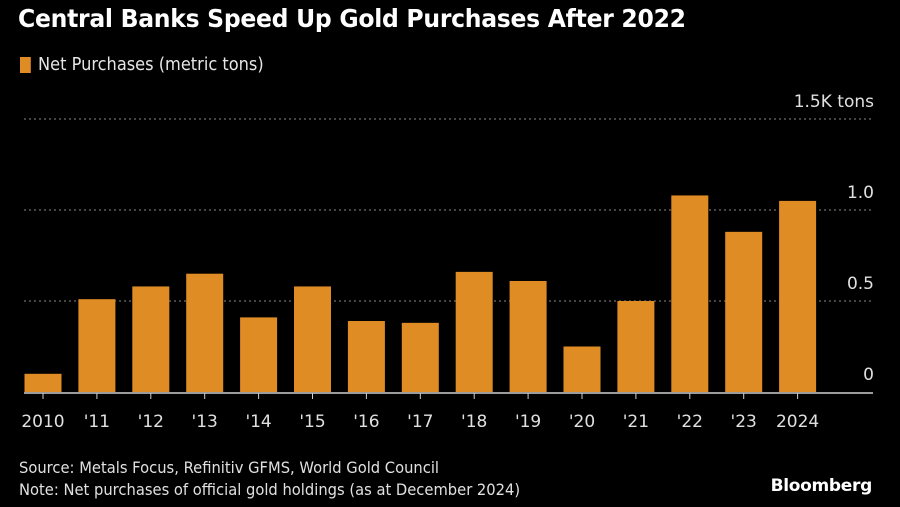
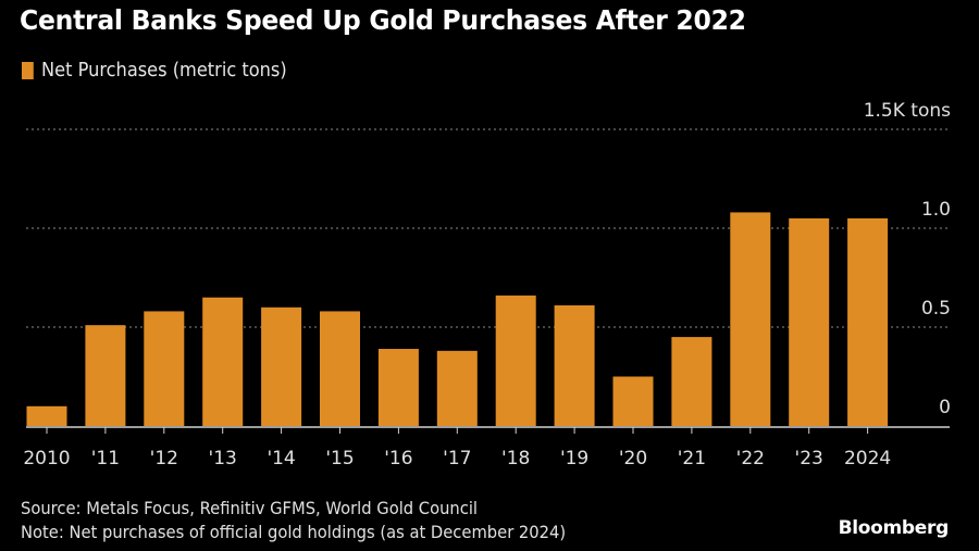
'14: 0.41 -> 0.60
'21: 0.50 -> 0.45
'23: 0.88 -> 1.05
